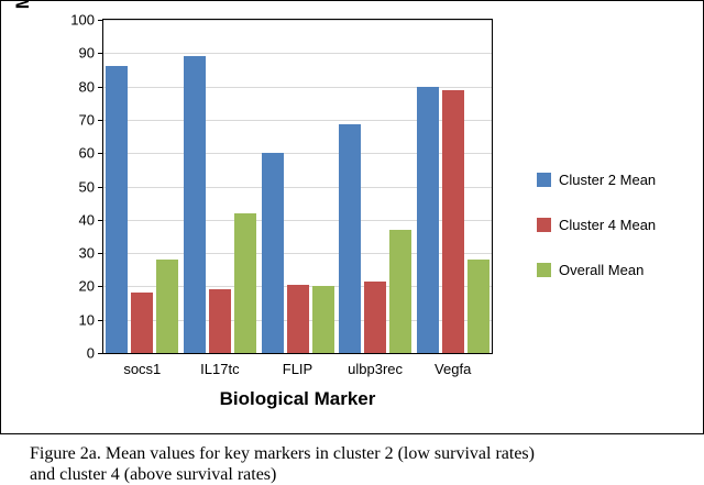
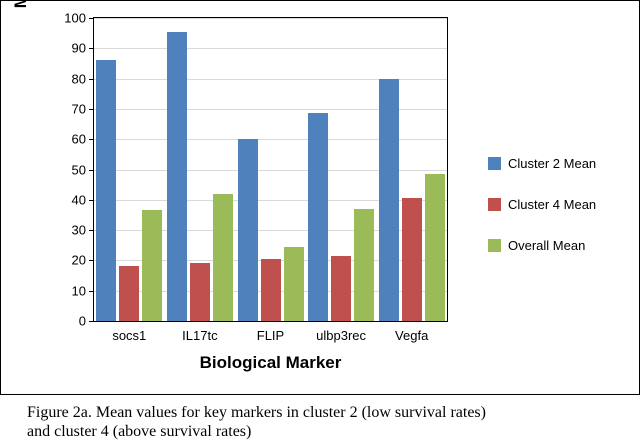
Overall Mean/socs1: 28 -> 36
Cluster 2 Mean/IL17tc: 89 -> 96
Overall Mean/FLIP: 20 -> 24
Cluster 4 Mean/Vegfa: 79 -> 40
Overall Mean/Vegfa: 28 -> 48
